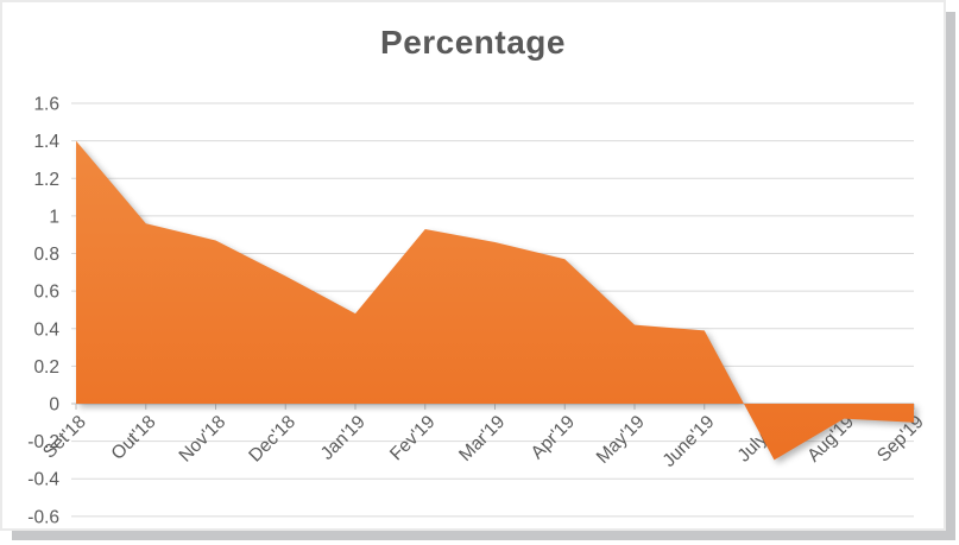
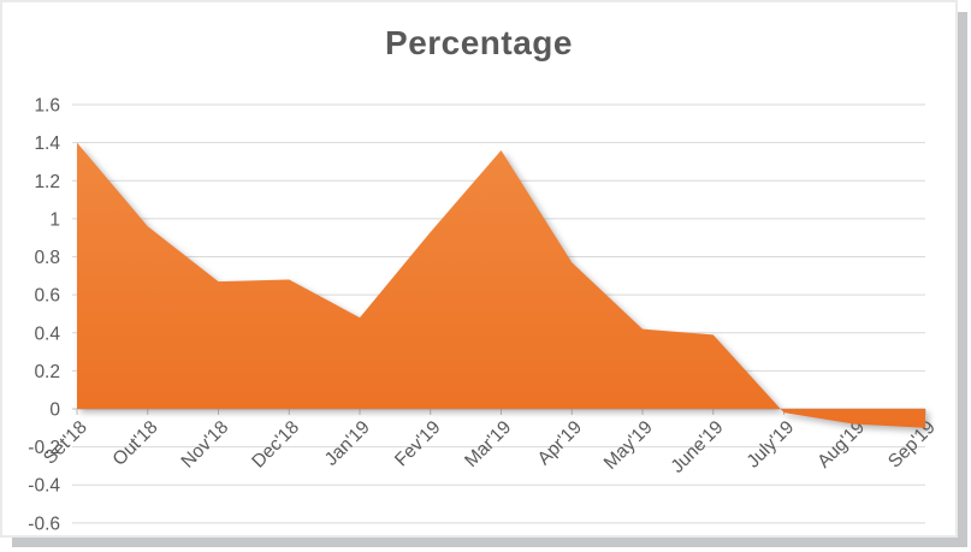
Nov'18: 0.87 -> 0.67
Mar'19: 0.86 -> 1.36
July'19: -0.30 -> -0.02
